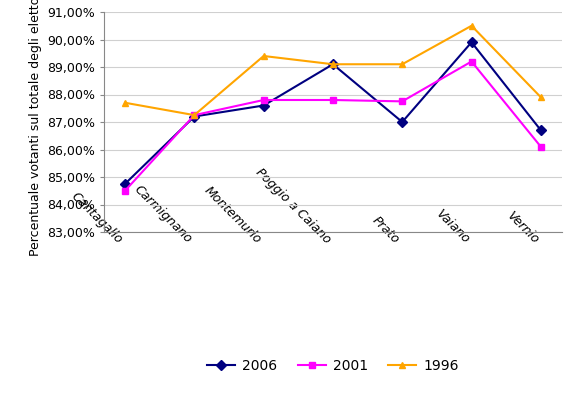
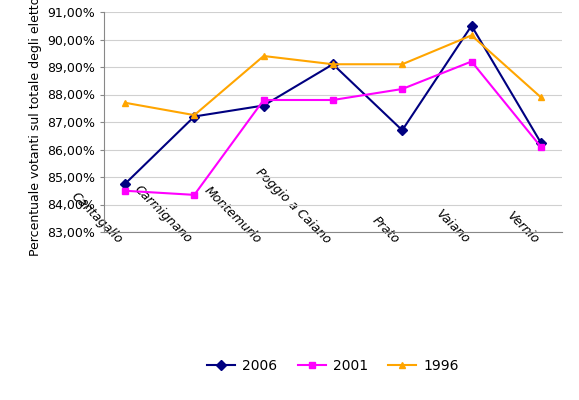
2001/Carmignano: 87,25% -> 84,35%
2006/Prato: 87,00% -> 86,70%
2001/Prato: 87,75% -> 88,20%
2006/Vaiano: 89,90% -> 90,50%
1996/Vaiano: 90,50% -> 90,15%
2006/Vernio: 86,70% -> 86,25%
